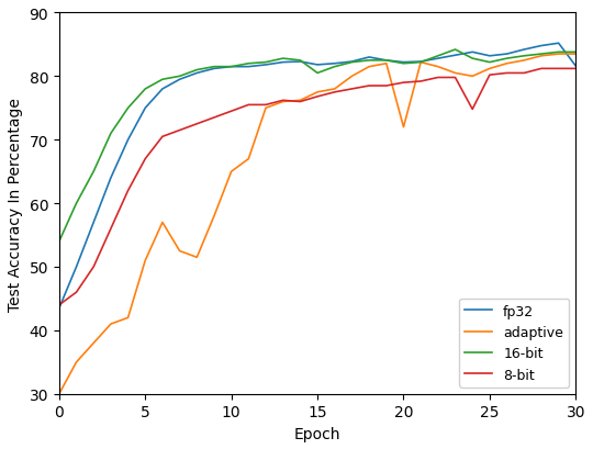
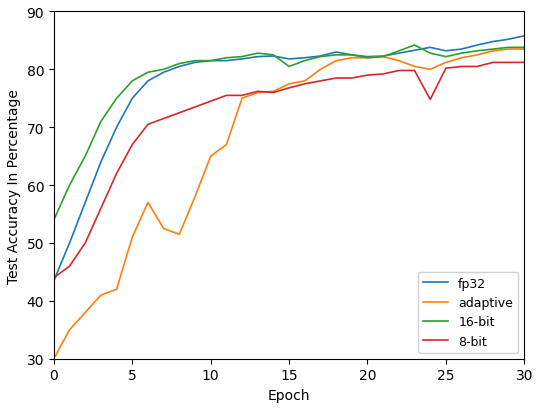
adaptive/20: 72.0 -> 82.0
fp32/30: 81.6 -> 85.8
